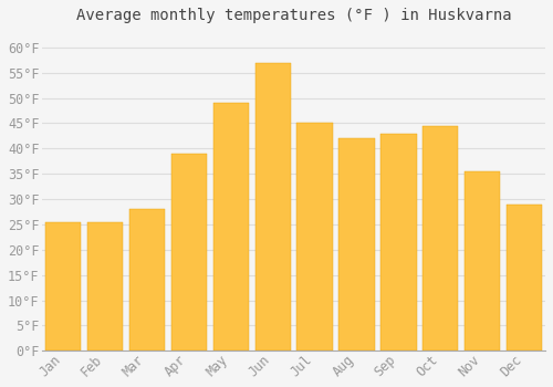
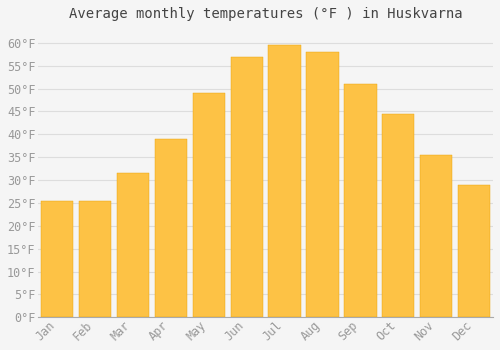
Mar: 28.0°F -> 31.5°F
Jul: 45.0°F -> 59.5°F
Aug: 42.0°F -> 58.0°F
Sep: 43.0°F -> 51.0°F
